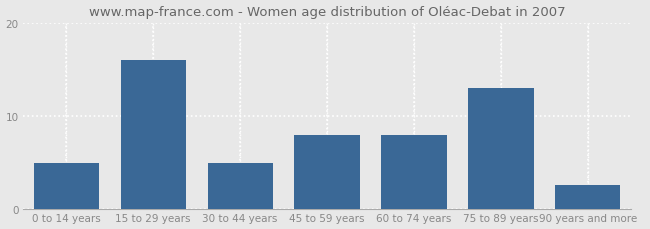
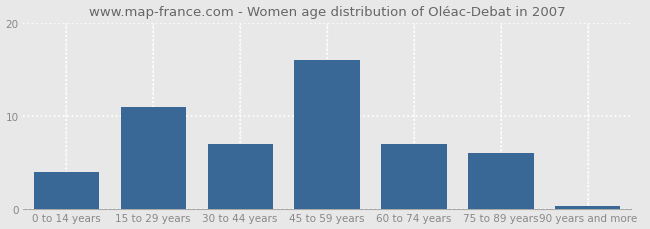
0 to 14 years: 5.0 -> 4.0
15 to 29 years: 16.0 -> 11.0
30 to 44 years: 5.0 -> 7.0
45 to 59 years: 8.0 -> 16.0
60 to 74 years: 8.0 -> 7.0
75 to 89 years: 13.0 -> 6.0
90 years and more: 2.6 -> 0.3
